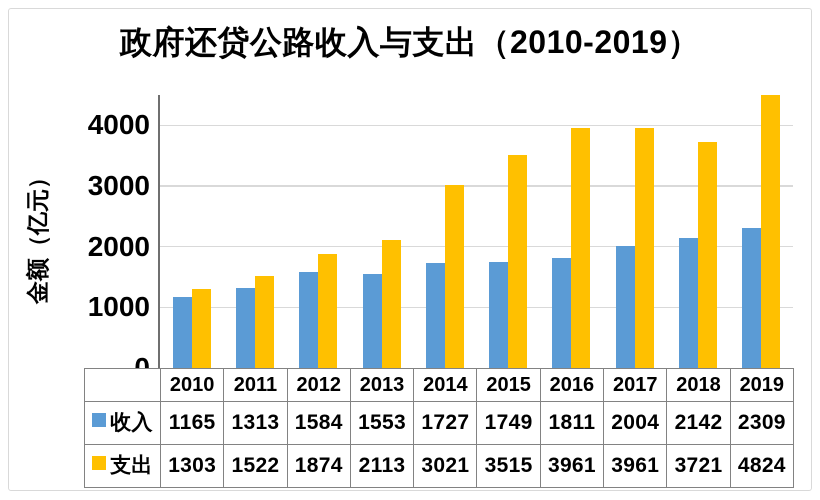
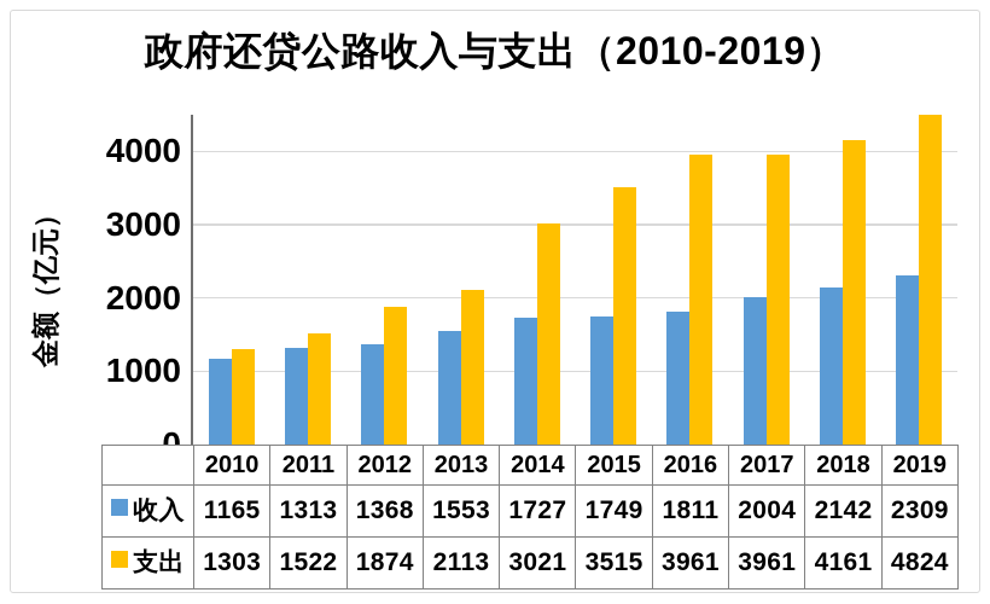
收入/2012: 1584 -> 1368
支出/2018: 3721 -> 4161
